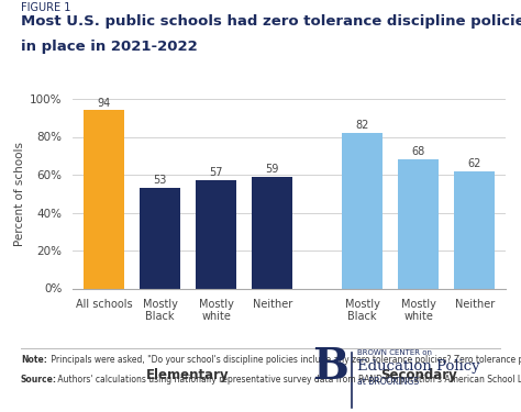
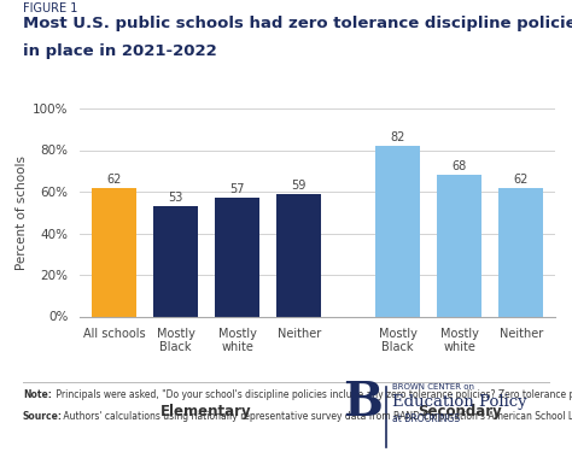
All schools: 94 -> 62
